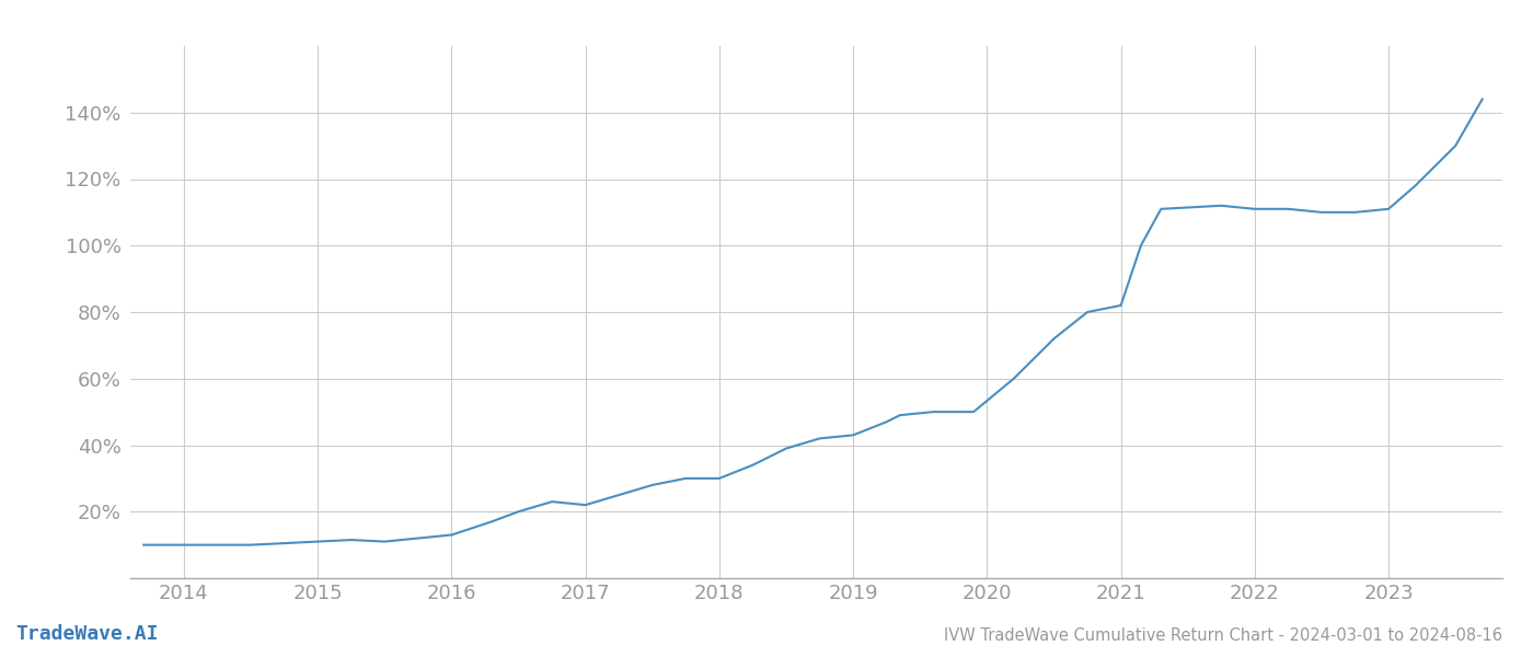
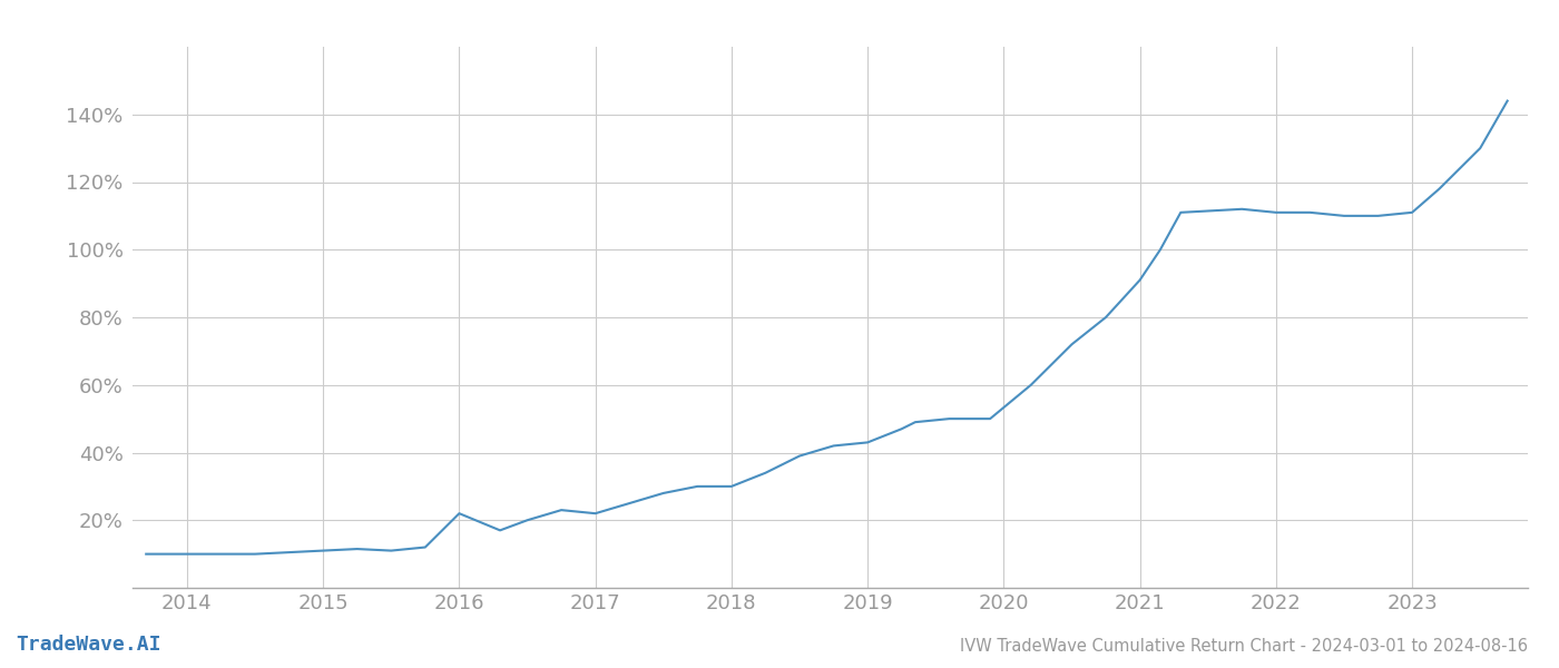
2016: 13.0% -> 22.0%
2021: 82.0% -> 91.0%
